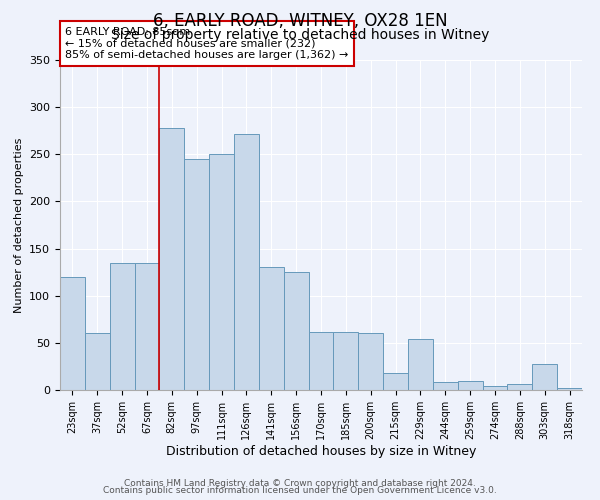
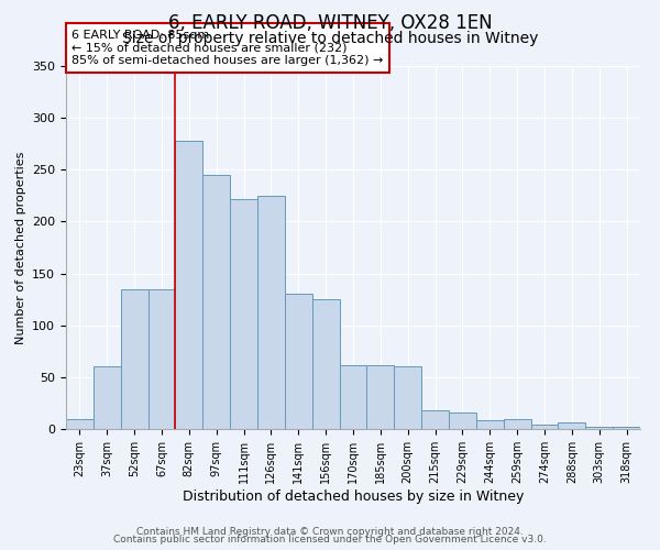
23sqm: 120 -> 10
111sqm: 250 -> 222
126sqm: 272 -> 225
229sqm: 54 -> 16
303sqm: 28 -> 2
